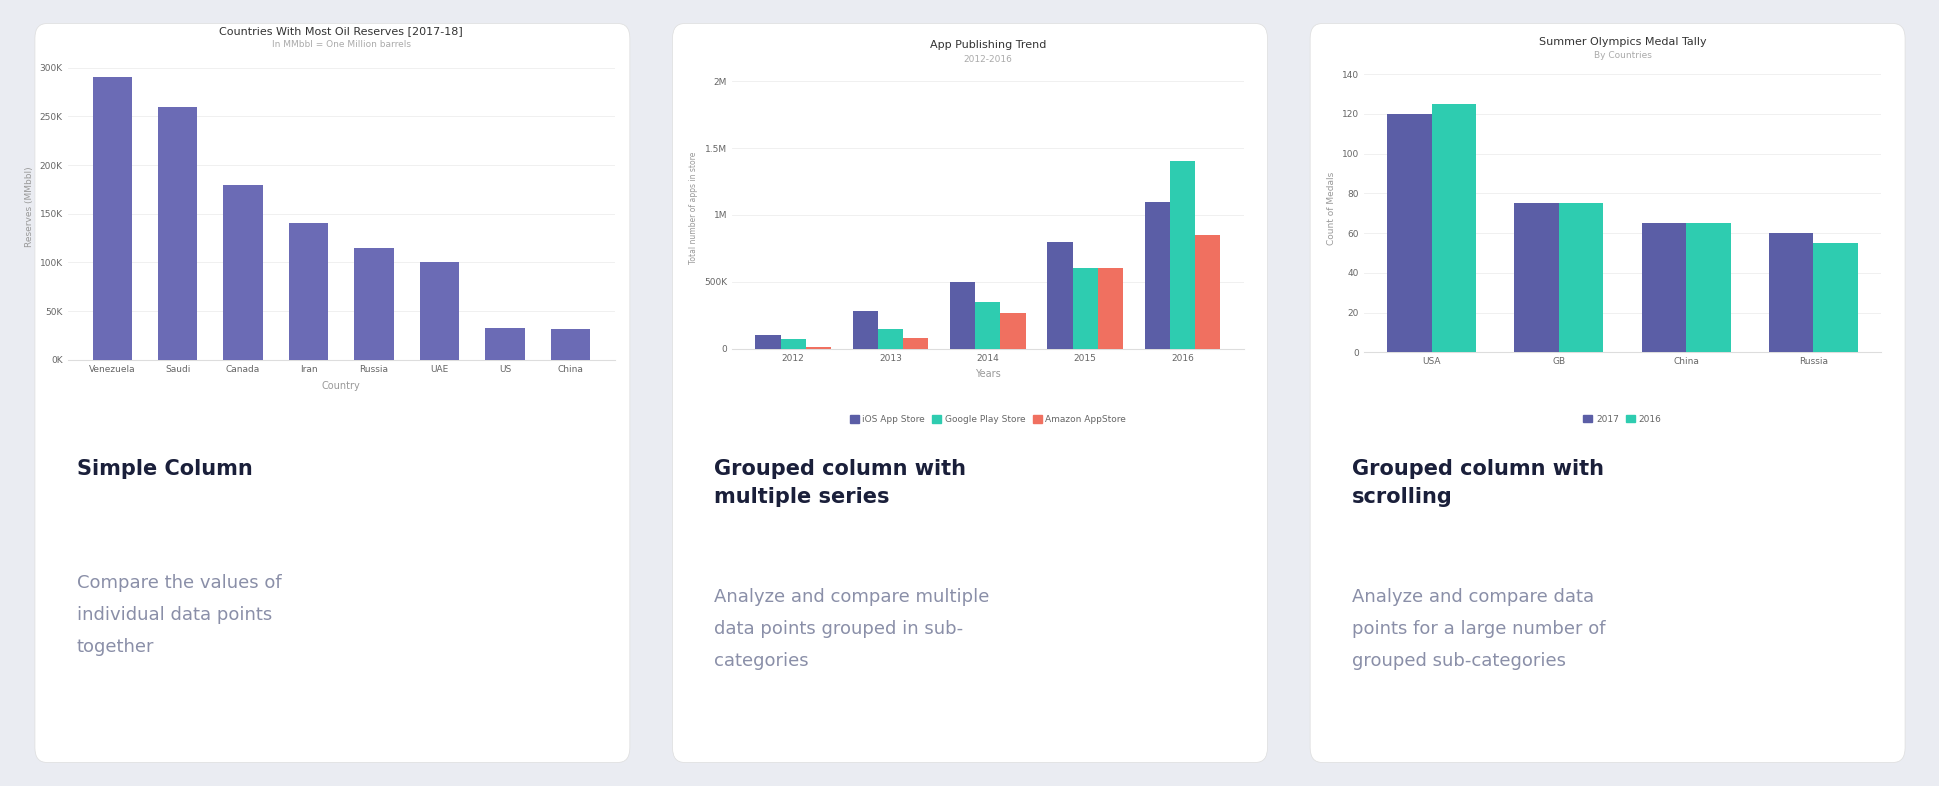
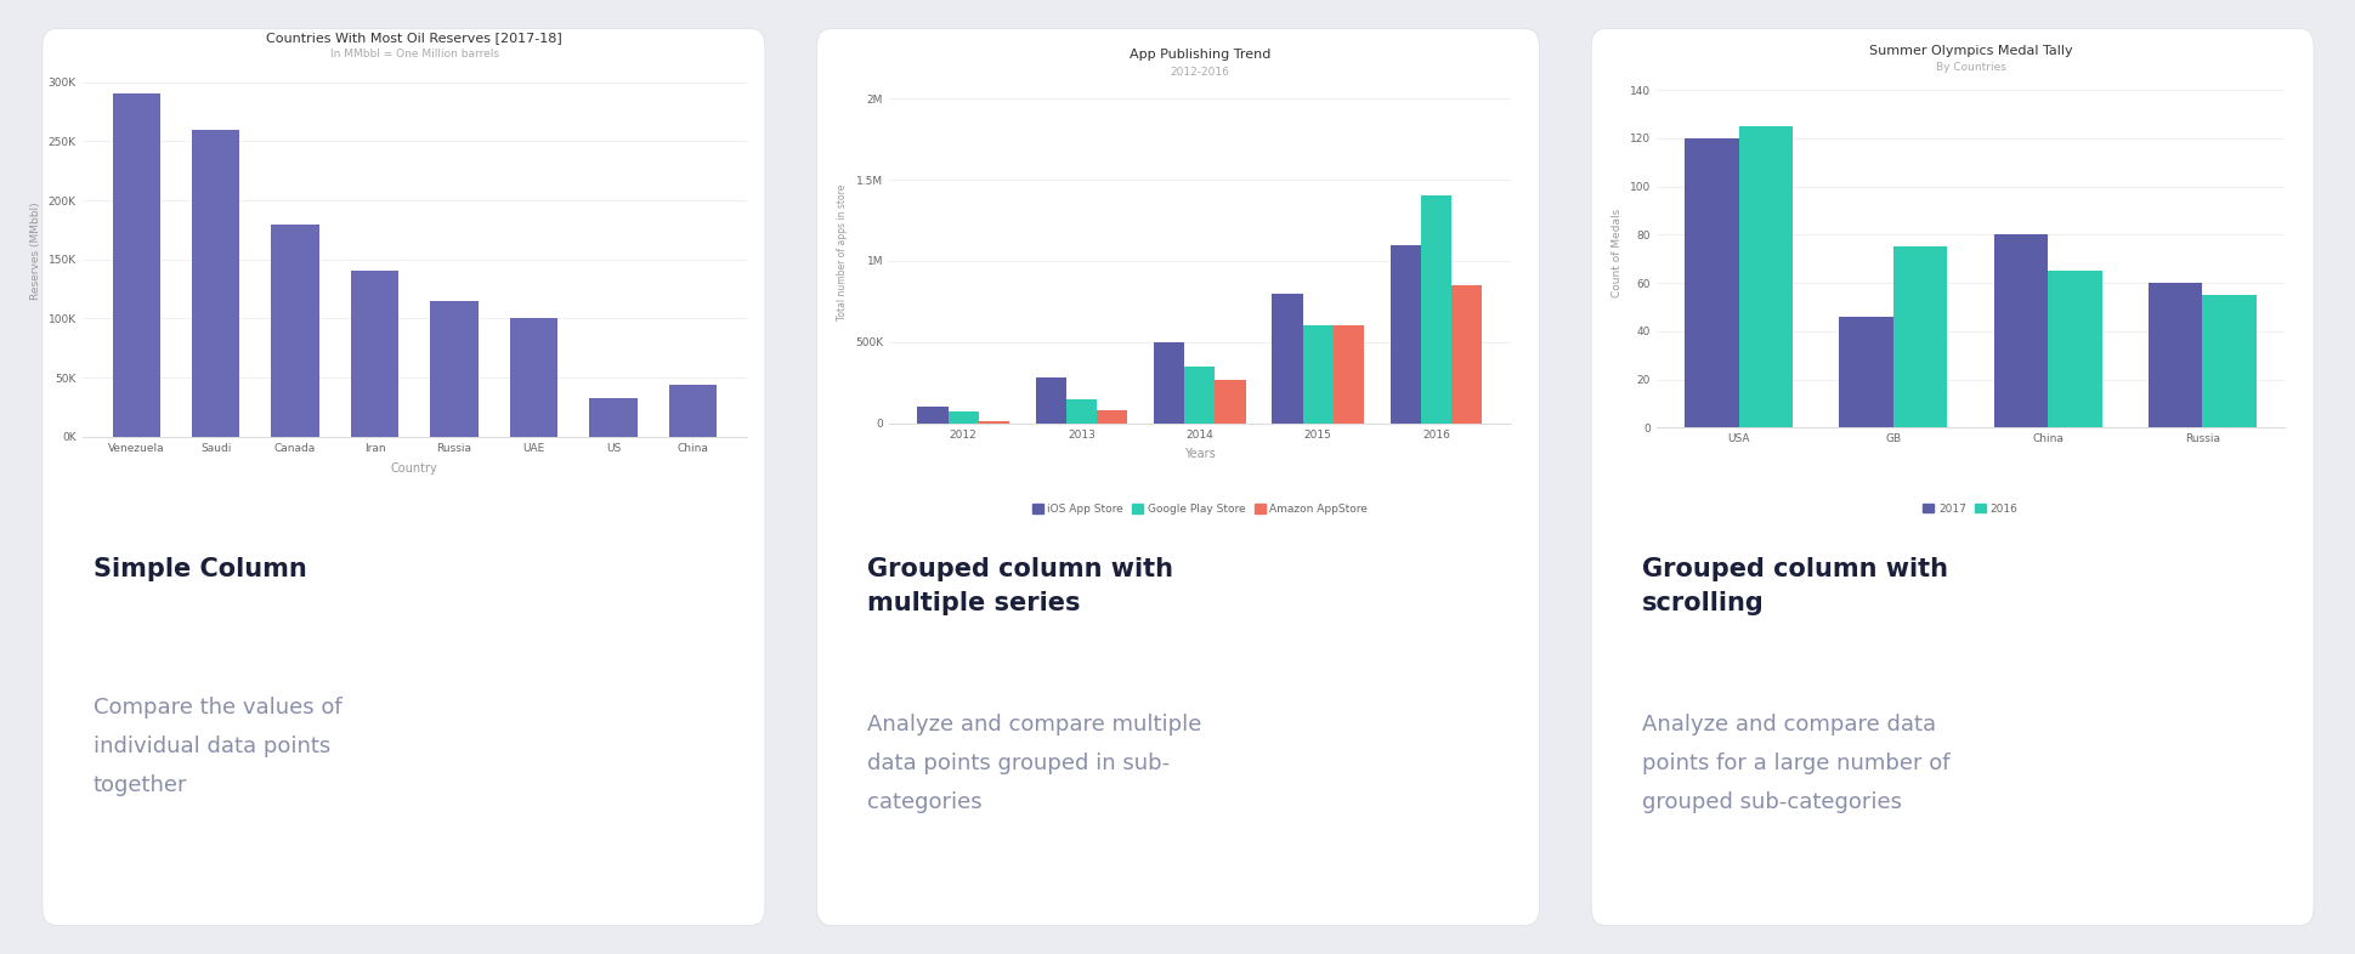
Countries With Most Oil Reserves [2017-18]/China: 32K -> 44K
Summer Olympics Medal Tally/2017/GB: 75 -> 46
Summer Olympics Medal Tally/2017/China: 65 -> 80
